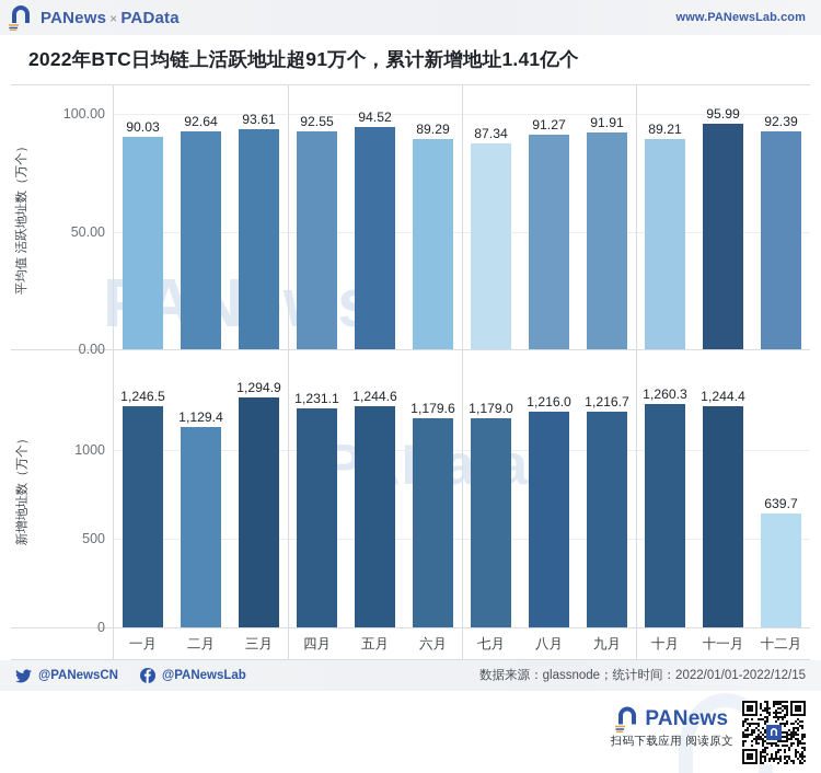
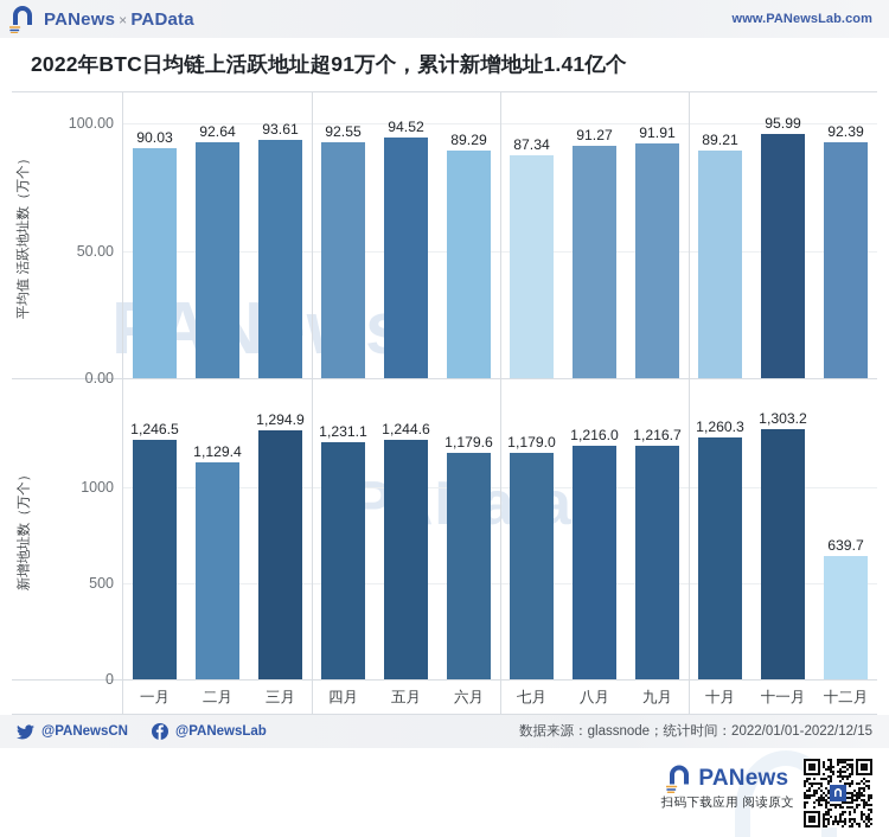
新增地址数（万个）/十一月: 1,244.4 -> 1,303.2
